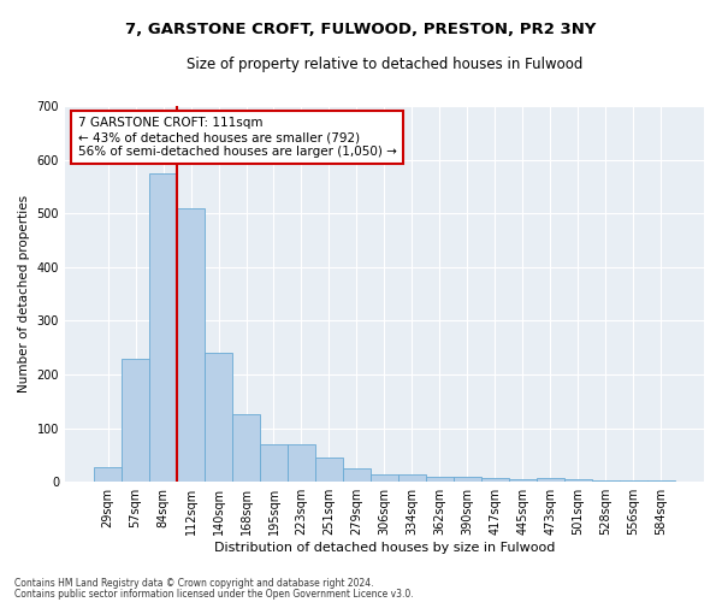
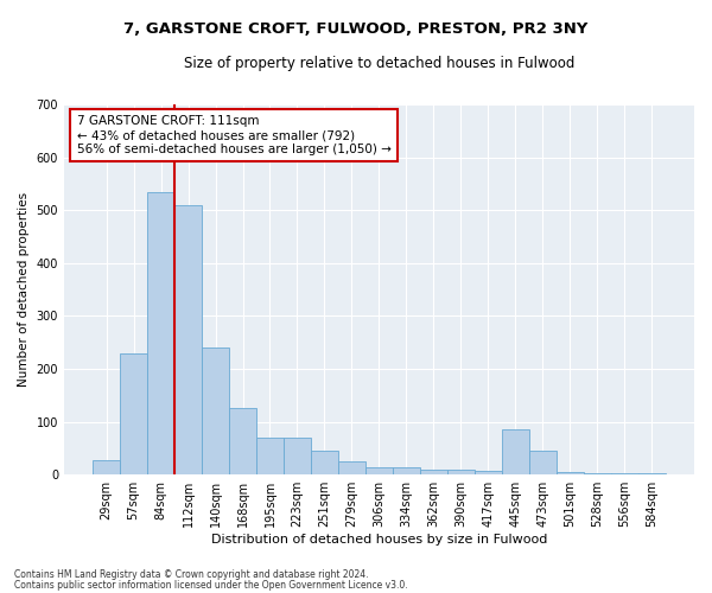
84sqm: 575 -> 535
445sqm: 5 -> 85
473sqm: 8 -> 45
